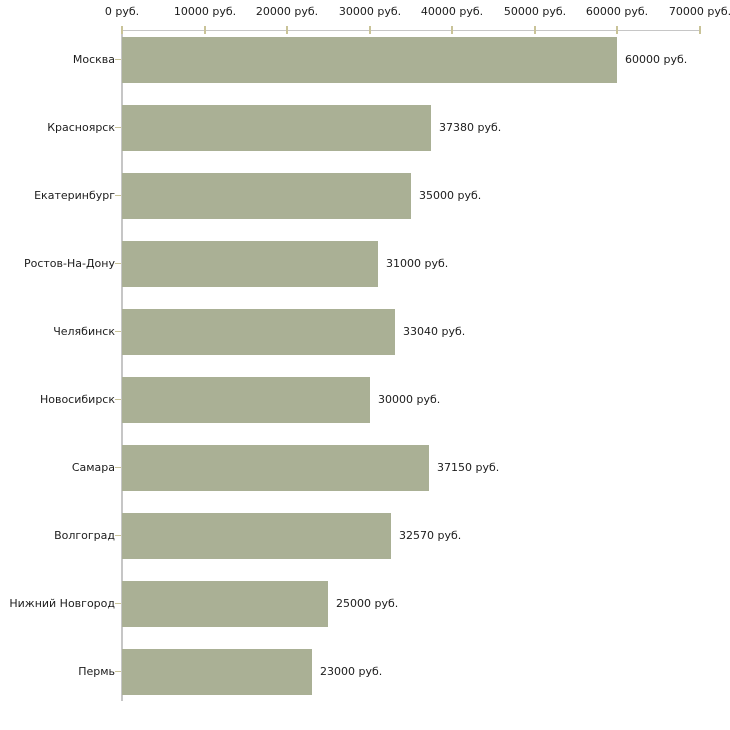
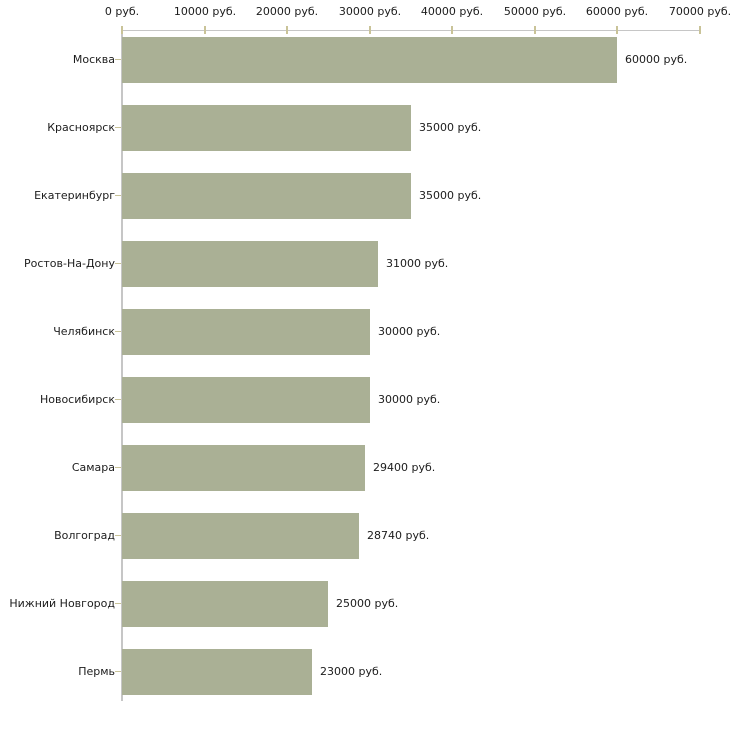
Красноярск: 37380 -> 35000
Челябинск: 33040 -> 30000
Самара: 37150 -> 29400
Волгоград: 32570 -> 28740
